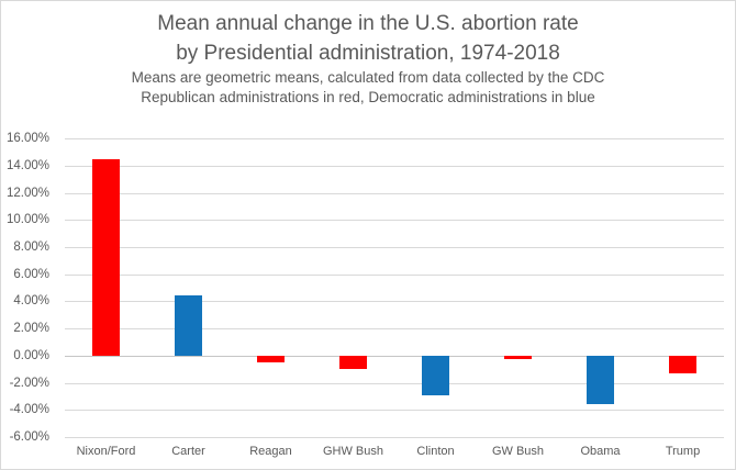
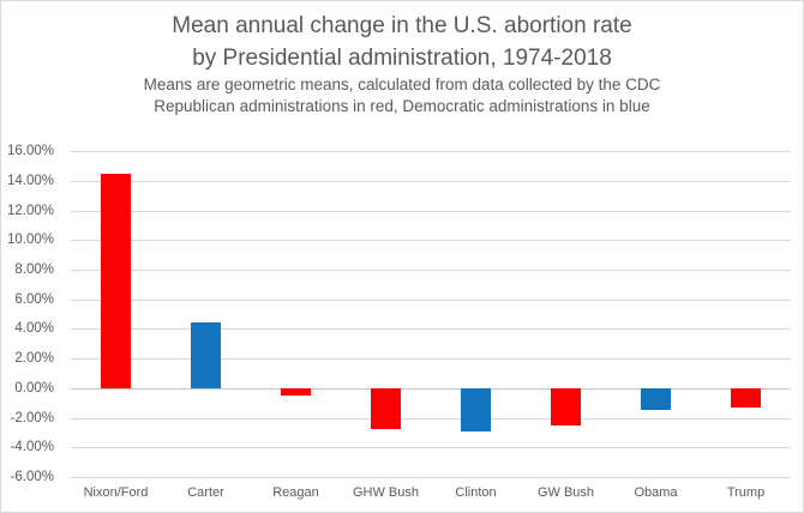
GHW Bush: -1.0% -> -2.8%
GW Bush: -0.3% -> -2.5%
Obama: -3.6% -> -1.5%
